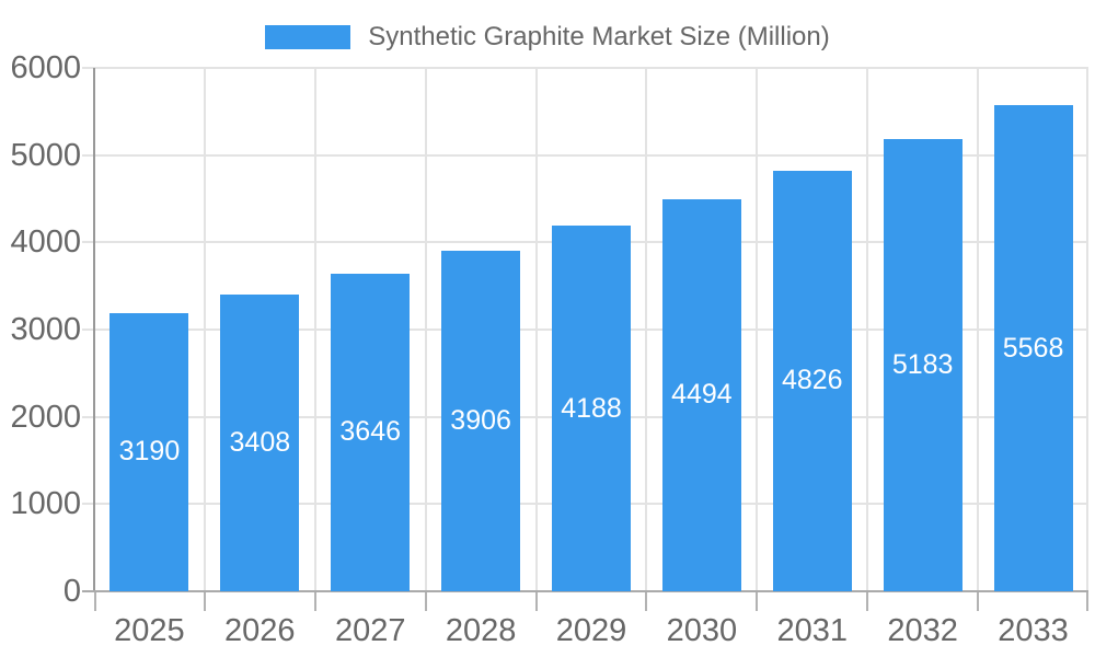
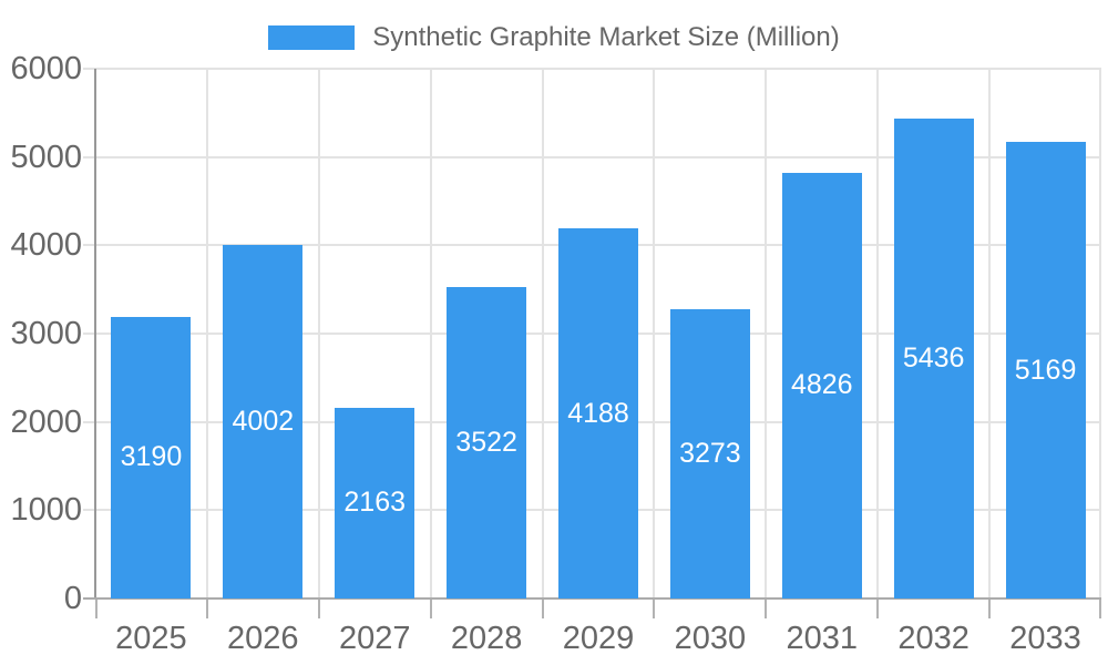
2026: 3408 -> 4002
2027: 3646 -> 2163
2028: 3906 -> 3522
2030: 4494 -> 3273
2032: 5183 -> 5436
2033: 5568 -> 5169
